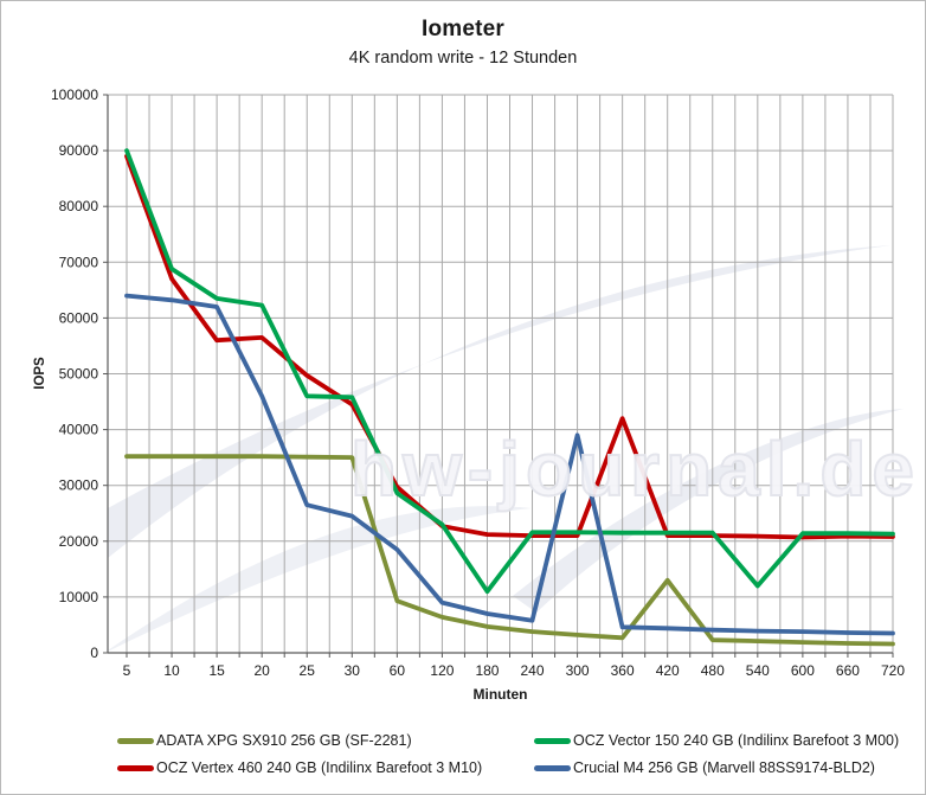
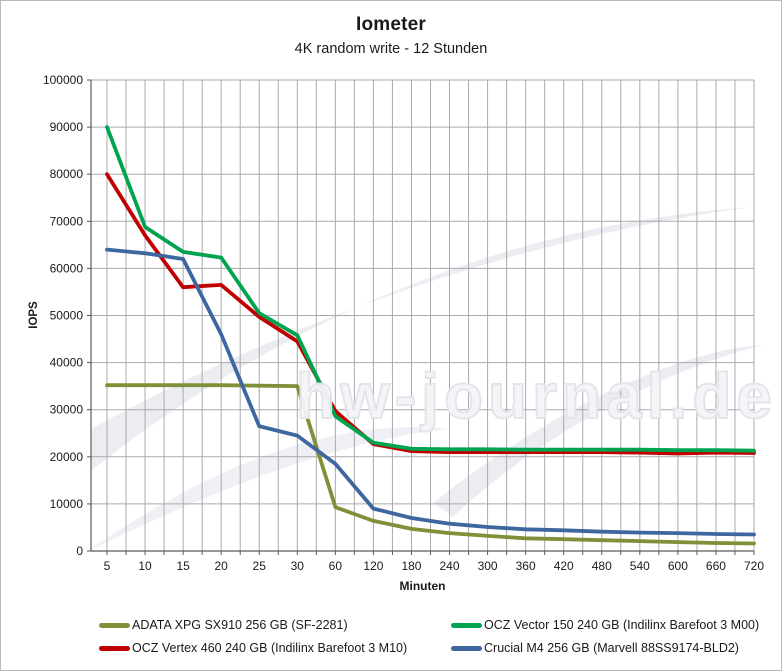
OCZ Vertex 460 240 GB (Indilinx Barefoot 3 M10)/5: 89000 -> 80000
OCZ Vector 150 240 GB (Indilinx Barefoot 3 M00)/25: 46000 -> 50000
OCZ Vector 150 240 GB (Indilinx Barefoot 3 M00)/180: 11000 -> 22000
Crucial M4 256 GB (Marvell 88SS9174-BLD2)/300: 39000 -> 5000
OCZ Vertex 460 240 GB (Indilinx Barefoot 3 M10)/360: 42000 -> 21000
ADATA XPG SX910 256 GB (SF-2281)/420: 13000 -> 2000
OCZ Vector 150 240 GB (Indilinx Barefoot 3 M00)/540: 12000 -> 22000
